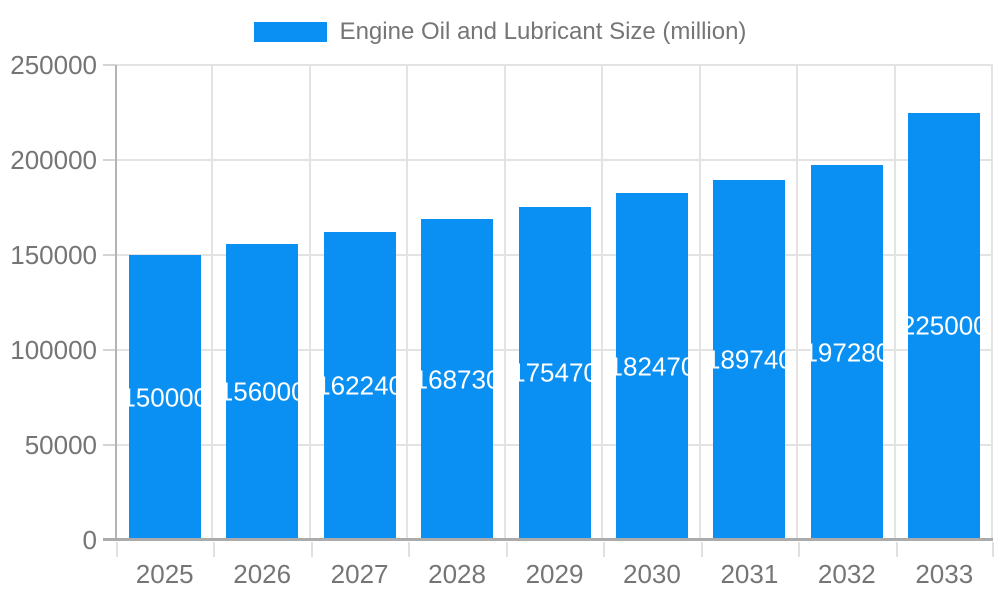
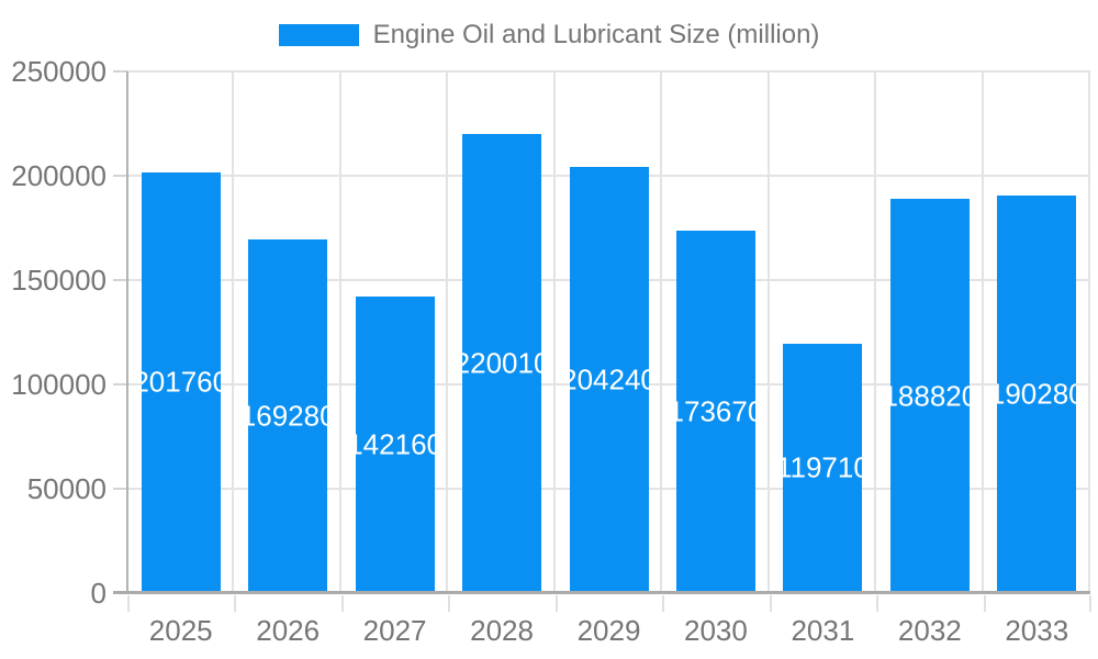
2025: 150000 -> 201760
2026: 156000 -> 169280
2027: 162240 -> 142160
2028: 168730 -> 220010
2029: 175470 -> 204240
2030: 182470 -> 173670
2031: 189740 -> 119710
2032: 197280 -> 188820
2033: 225000 -> 190280
